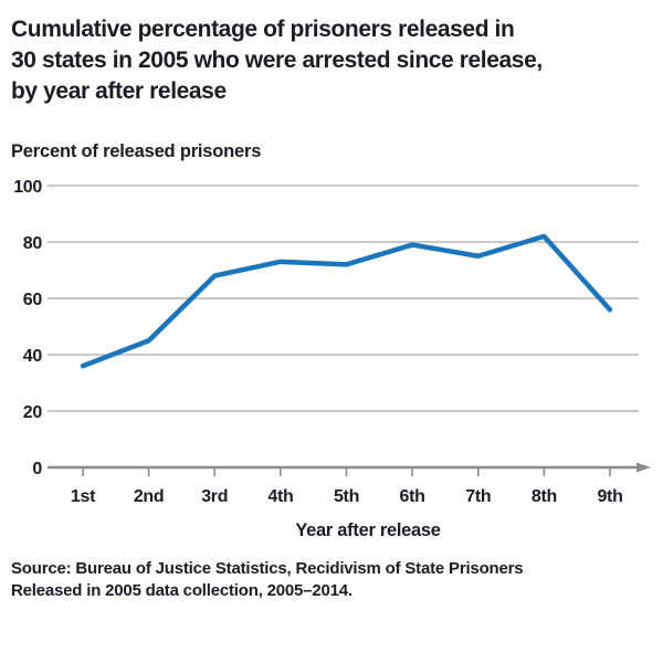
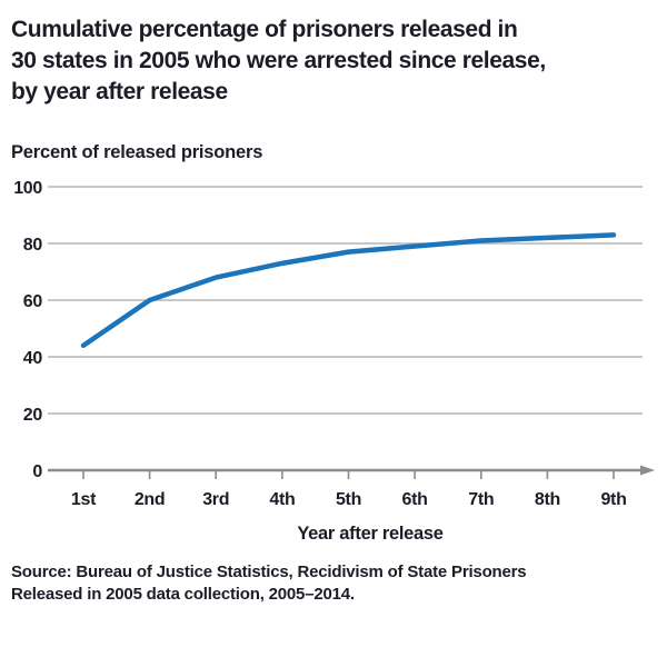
1st: 36 -> 44
2nd: 45 -> 60
5th: 72 -> 77
7th: 75 -> 81
9th: 56 -> 83
